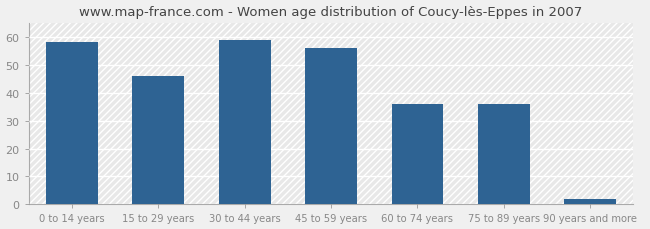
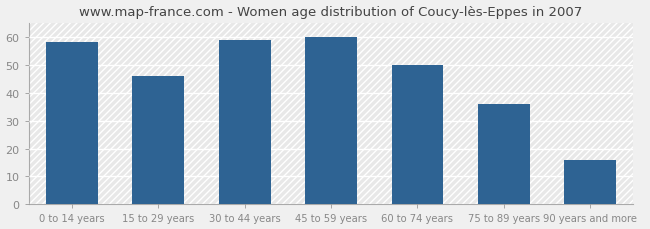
45 to 59 years: 56 -> 60
60 to 74 years: 36 -> 50
90 years and more: 2 -> 16
